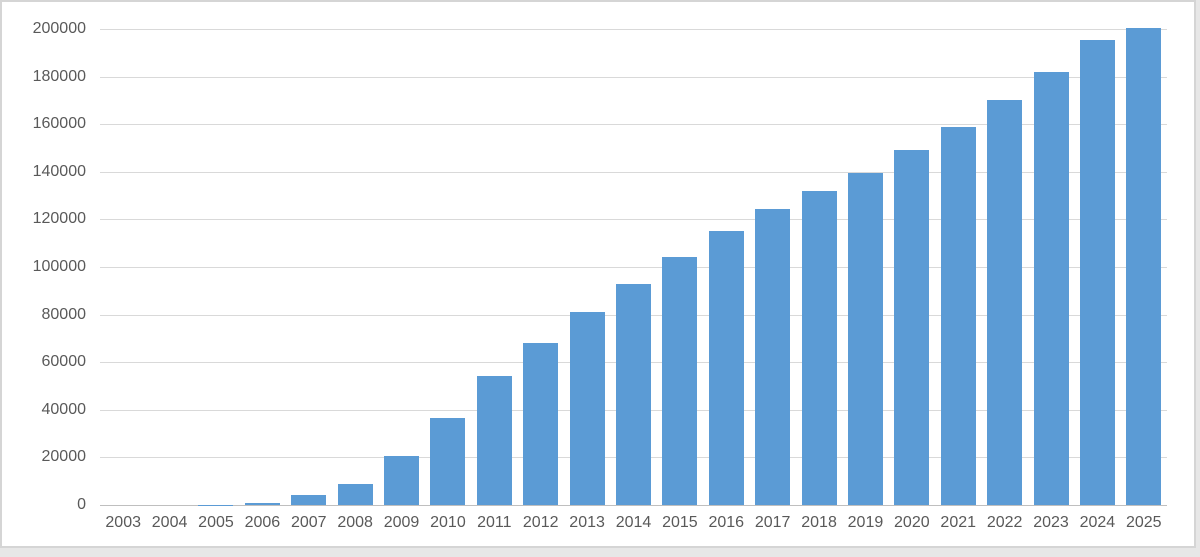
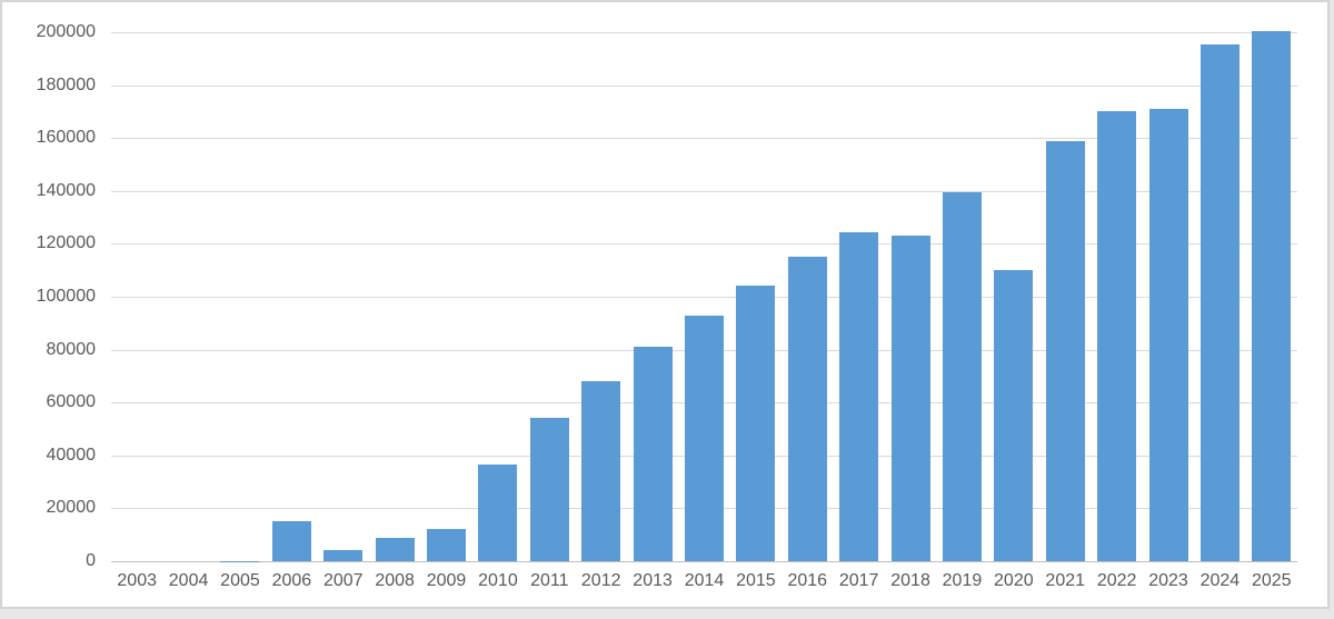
2006: 1000 -> 15000
2009: 20000 -> 12000
2018: 132000 -> 123000
2020: 149000 -> 110000
2023: 182000 -> 171000
